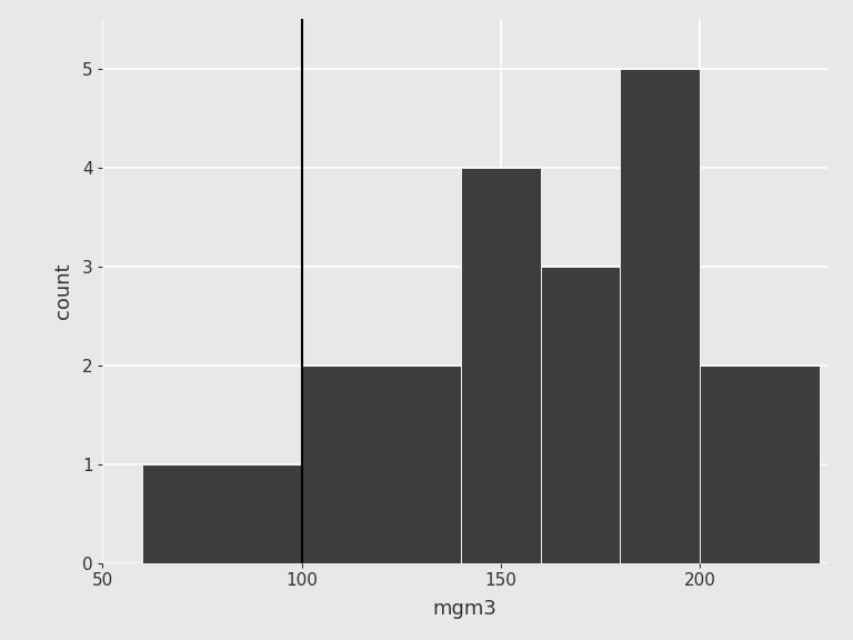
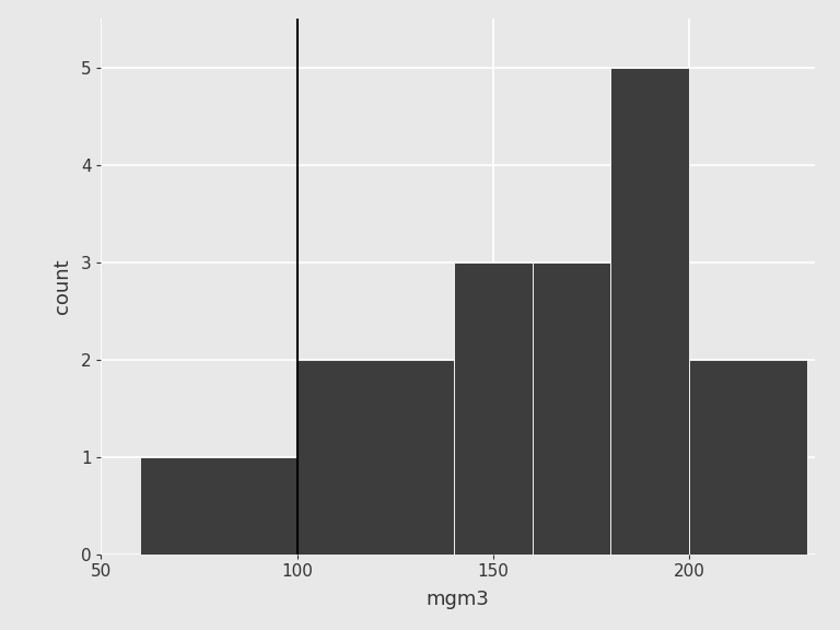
150: 4 -> 3
